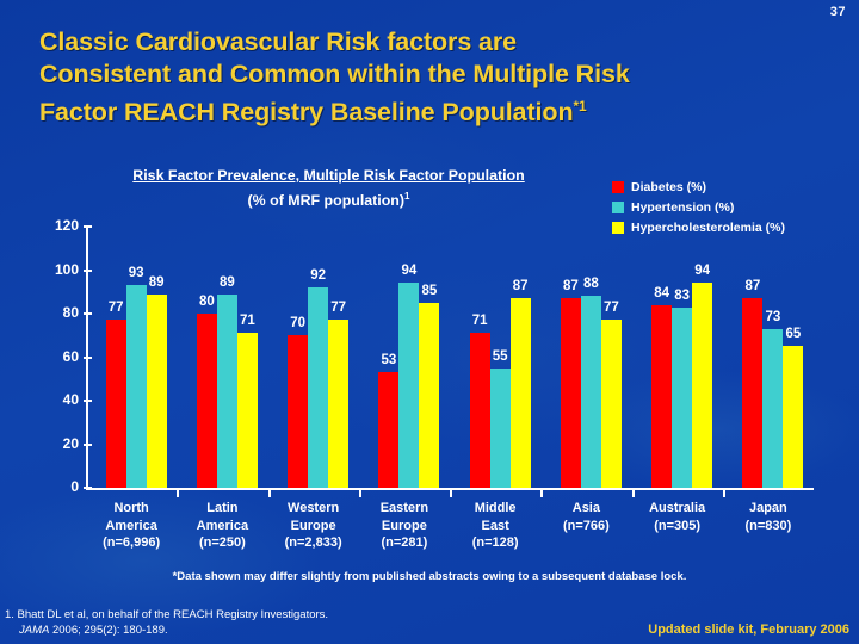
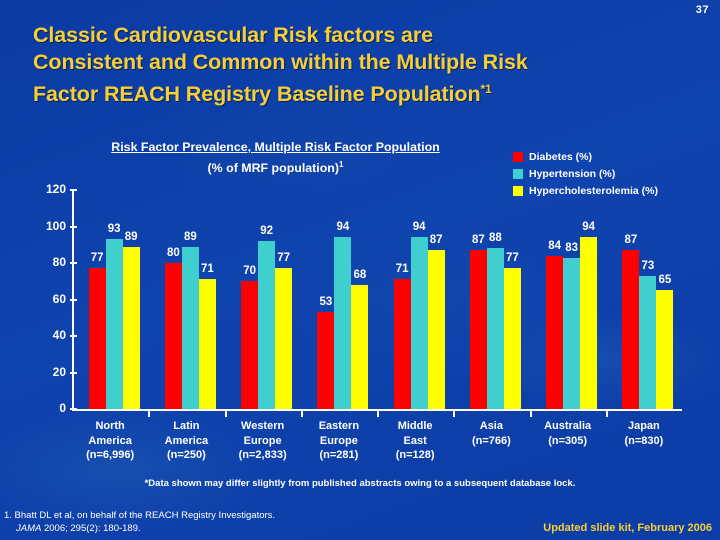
Hypercholesterolemia (%)/Eastern Europe: 85 -> 68
Hypertension (%)/Middle East: 55 -> 94
